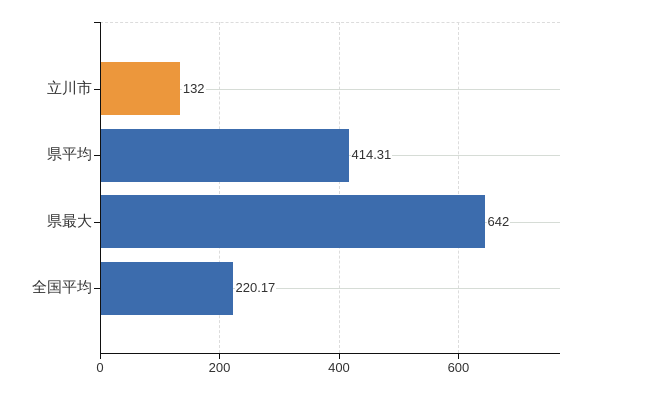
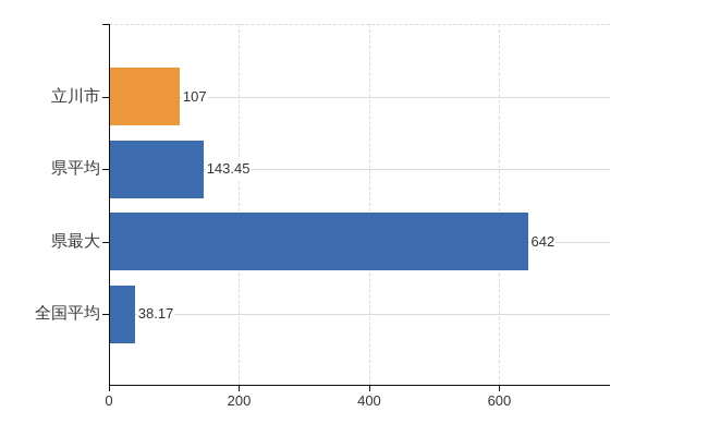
立川市: 132 -> 107
県平均: 414.31 -> 143.45
全国平均: 220.17 -> 38.17
